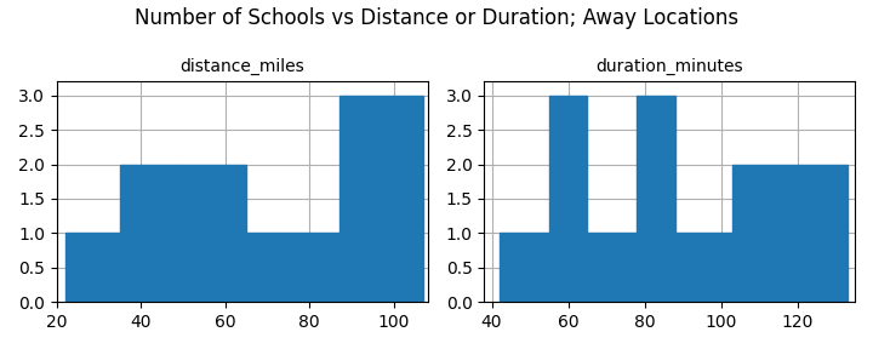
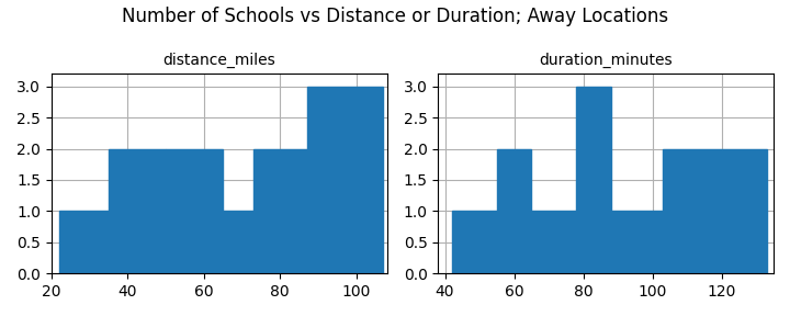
distance_miles/80: 1 -> 2
duration_minutes/60: 3 -> 2
